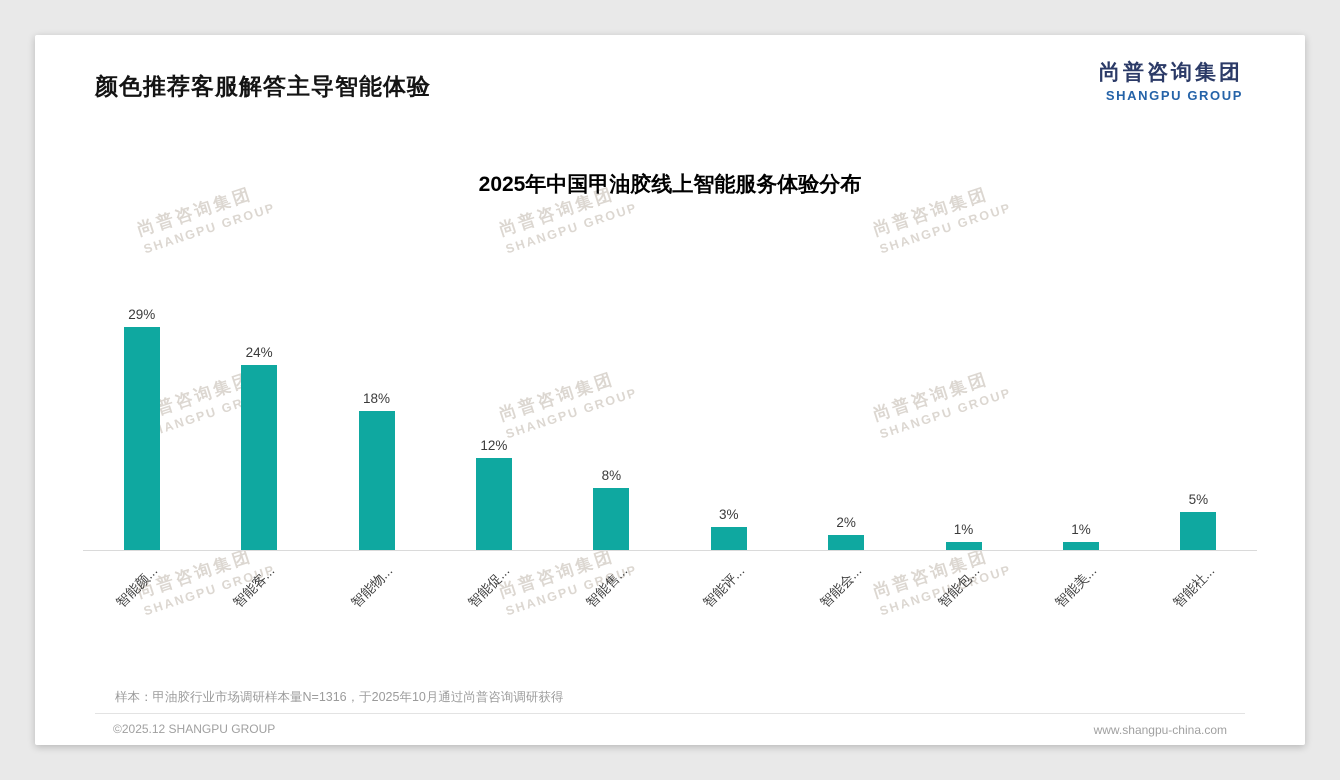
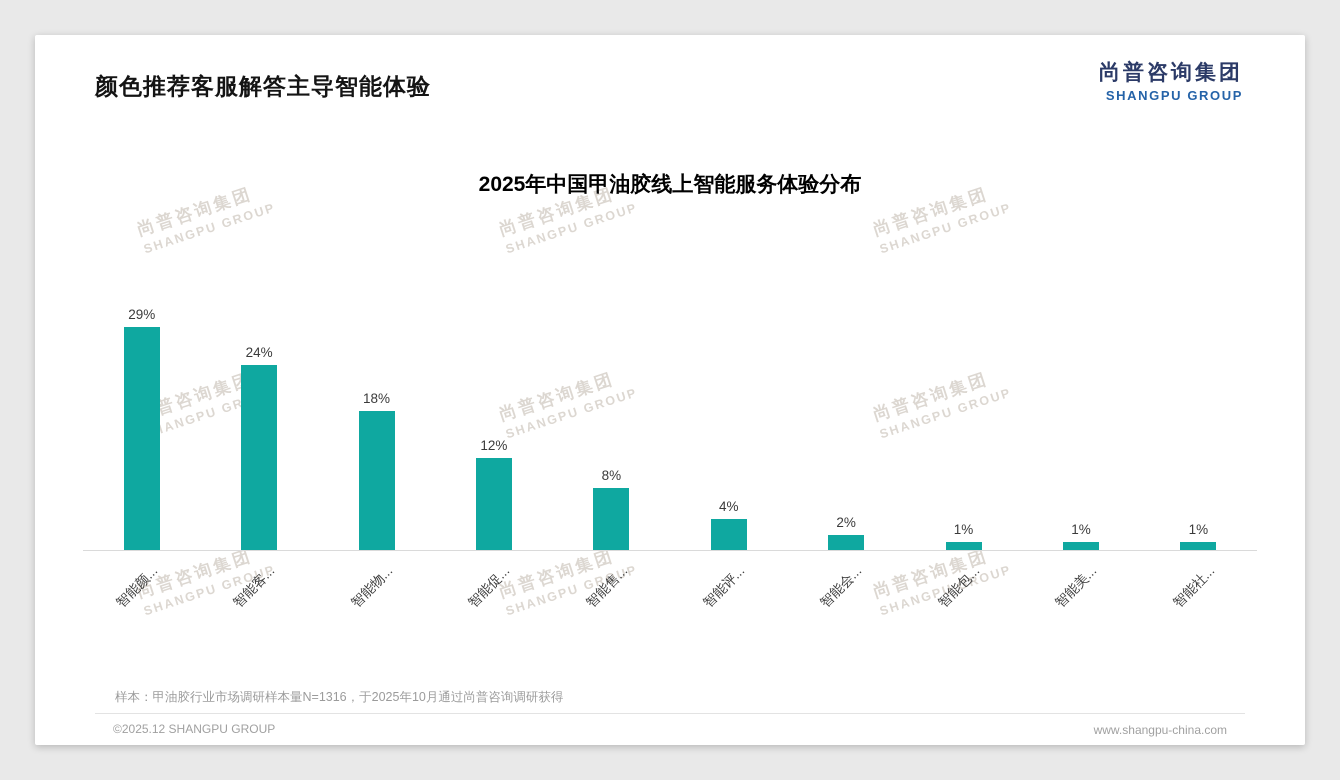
智能评...: 3% -> 4%
智能社...: 5% -> 1%
